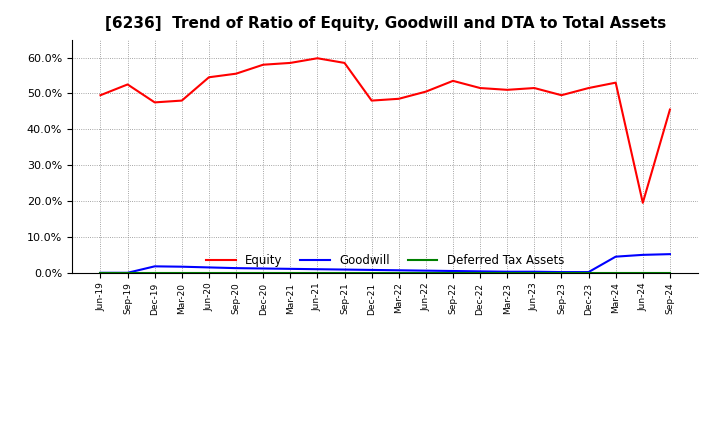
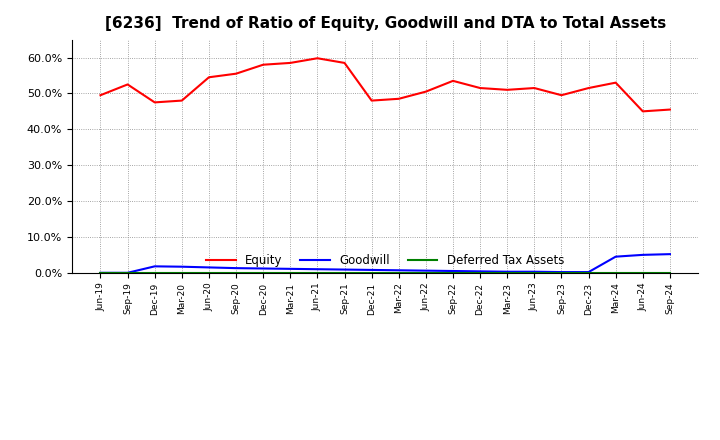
Equity/Jun-24: 19.5% -> 45.0%
